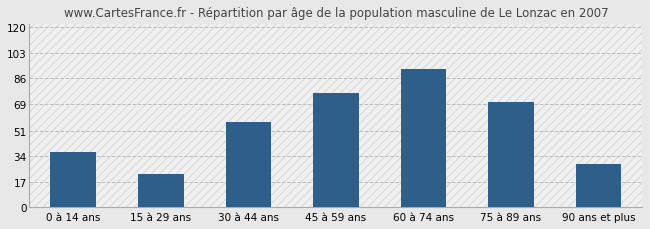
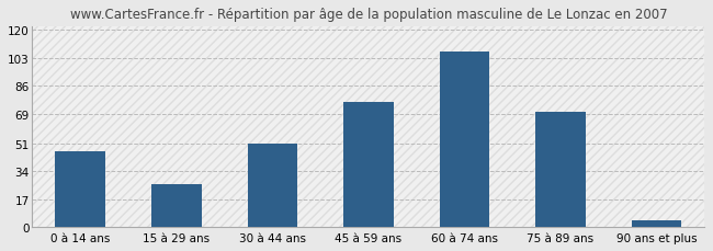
0 à 14 ans: 37 -> 46
15 à 29 ans: 22 -> 26
30 à 44 ans: 57 -> 51
60 à 74 ans: 92 -> 107
90 ans et plus: 29 -> 4
